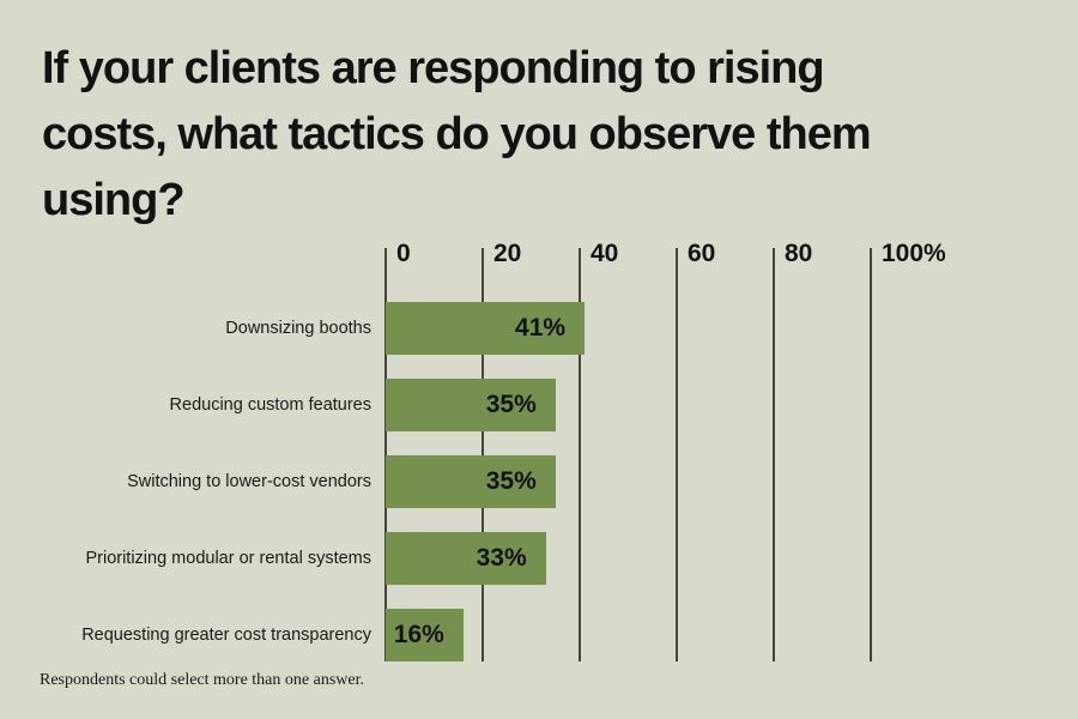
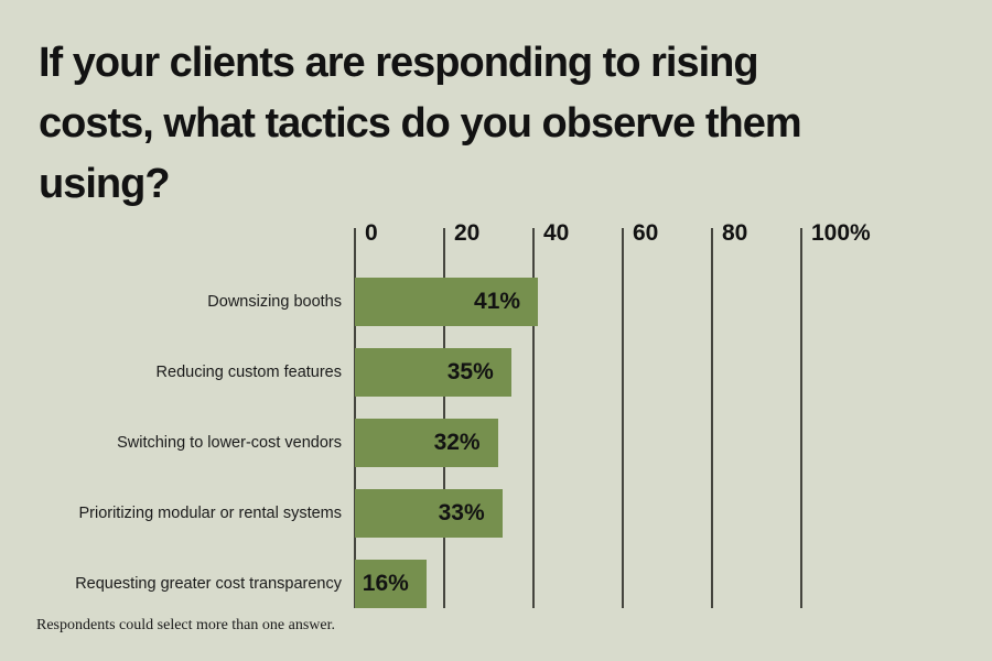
Switching to lower-cost vendors: 35% -> 32%
